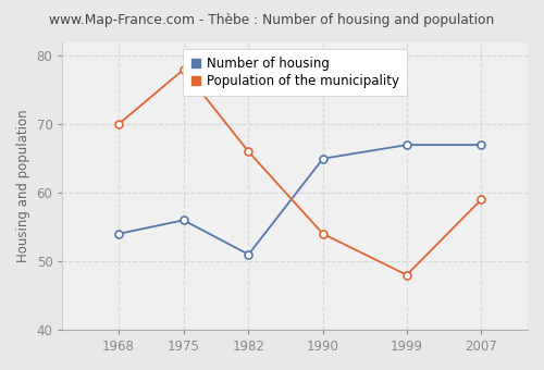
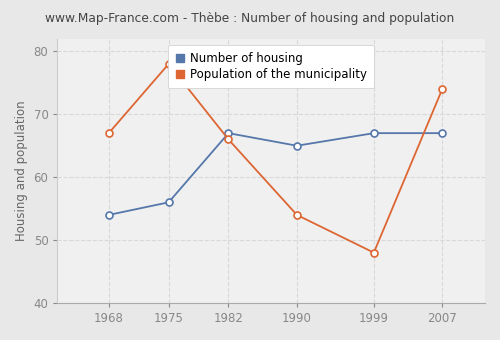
Population of the municipality/1968: 70 -> 67
Number of housing/1982: 51 -> 67
Population of the municipality/2007: 59 -> 74
